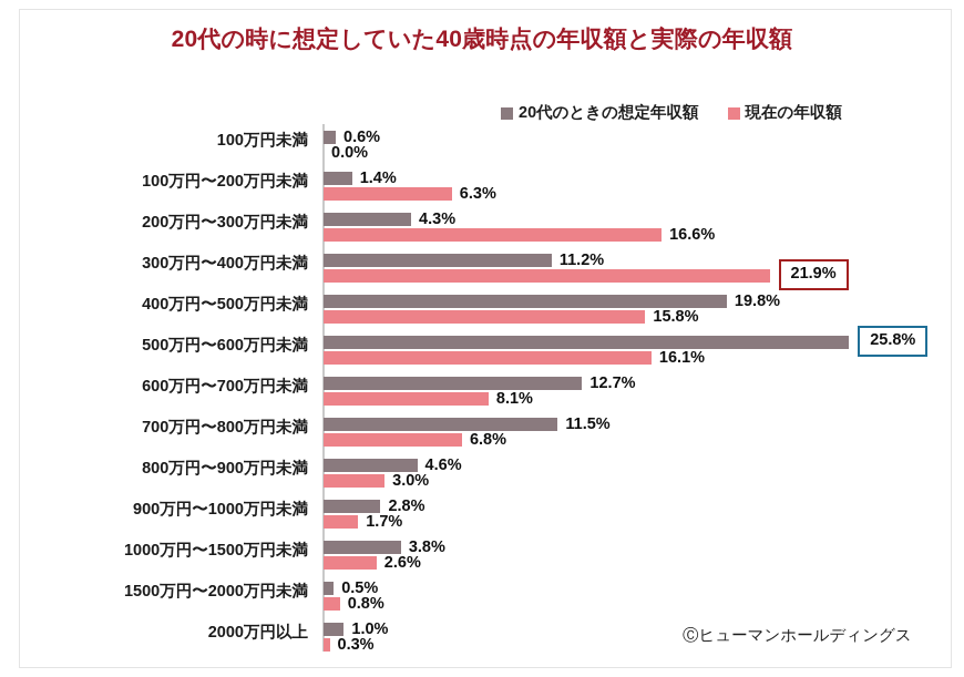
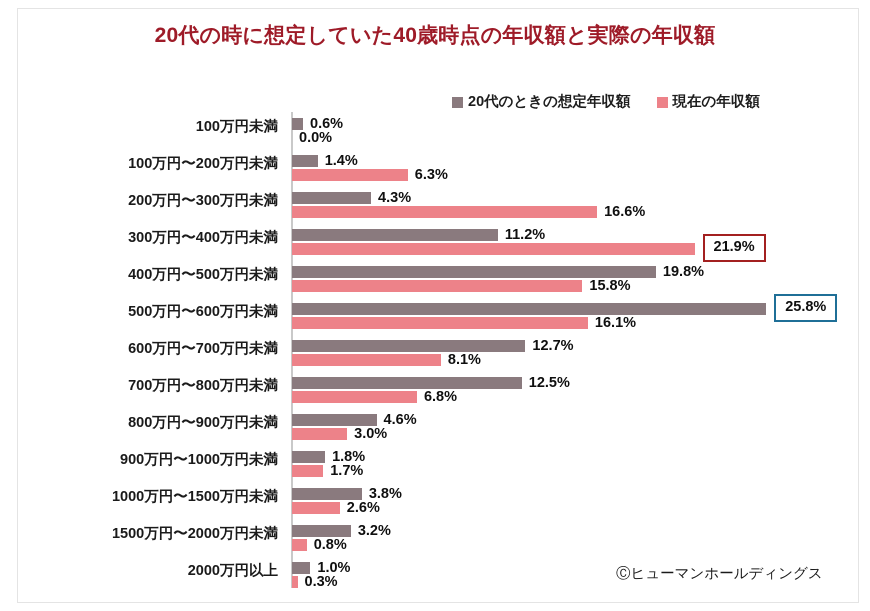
20代のときの想定年収額/700万円〜800万円未満: 11.5% -> 12.5%
20代のときの想定年収額/900万円〜1000万円未満: 2.8% -> 1.8%
20代のときの想定年収額/1500万円〜2000万円未満: 0.5% -> 3.2%
